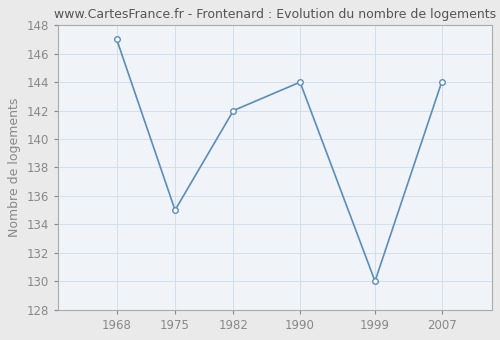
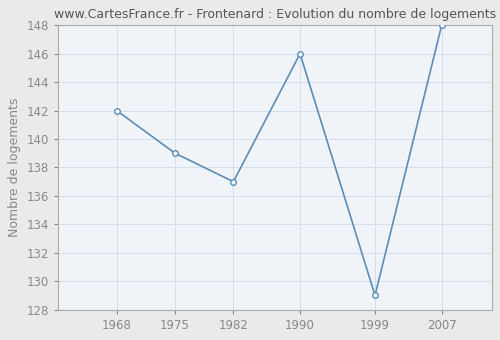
1968: 147 -> 142
1975: 135 -> 139
1982: 142 -> 137
1990: 144 -> 146
1999: 130 -> 129
2007: 144 -> 148
